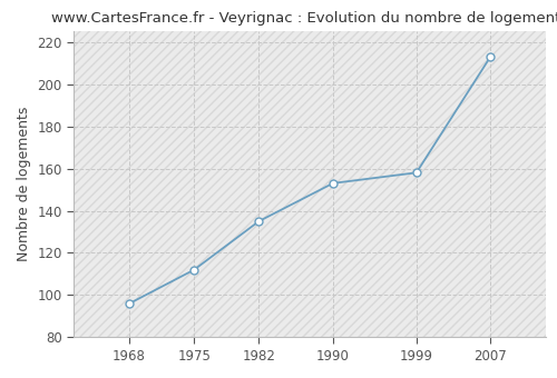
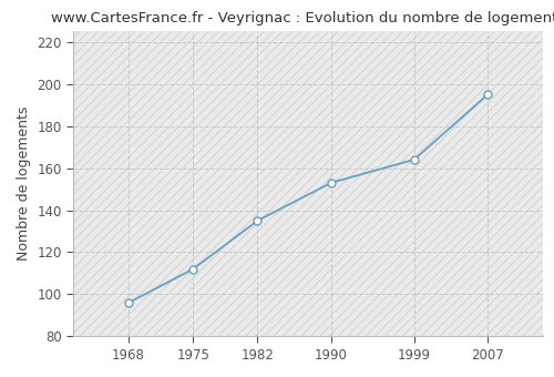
1999: 158 -> 164
2007: 213 -> 195
